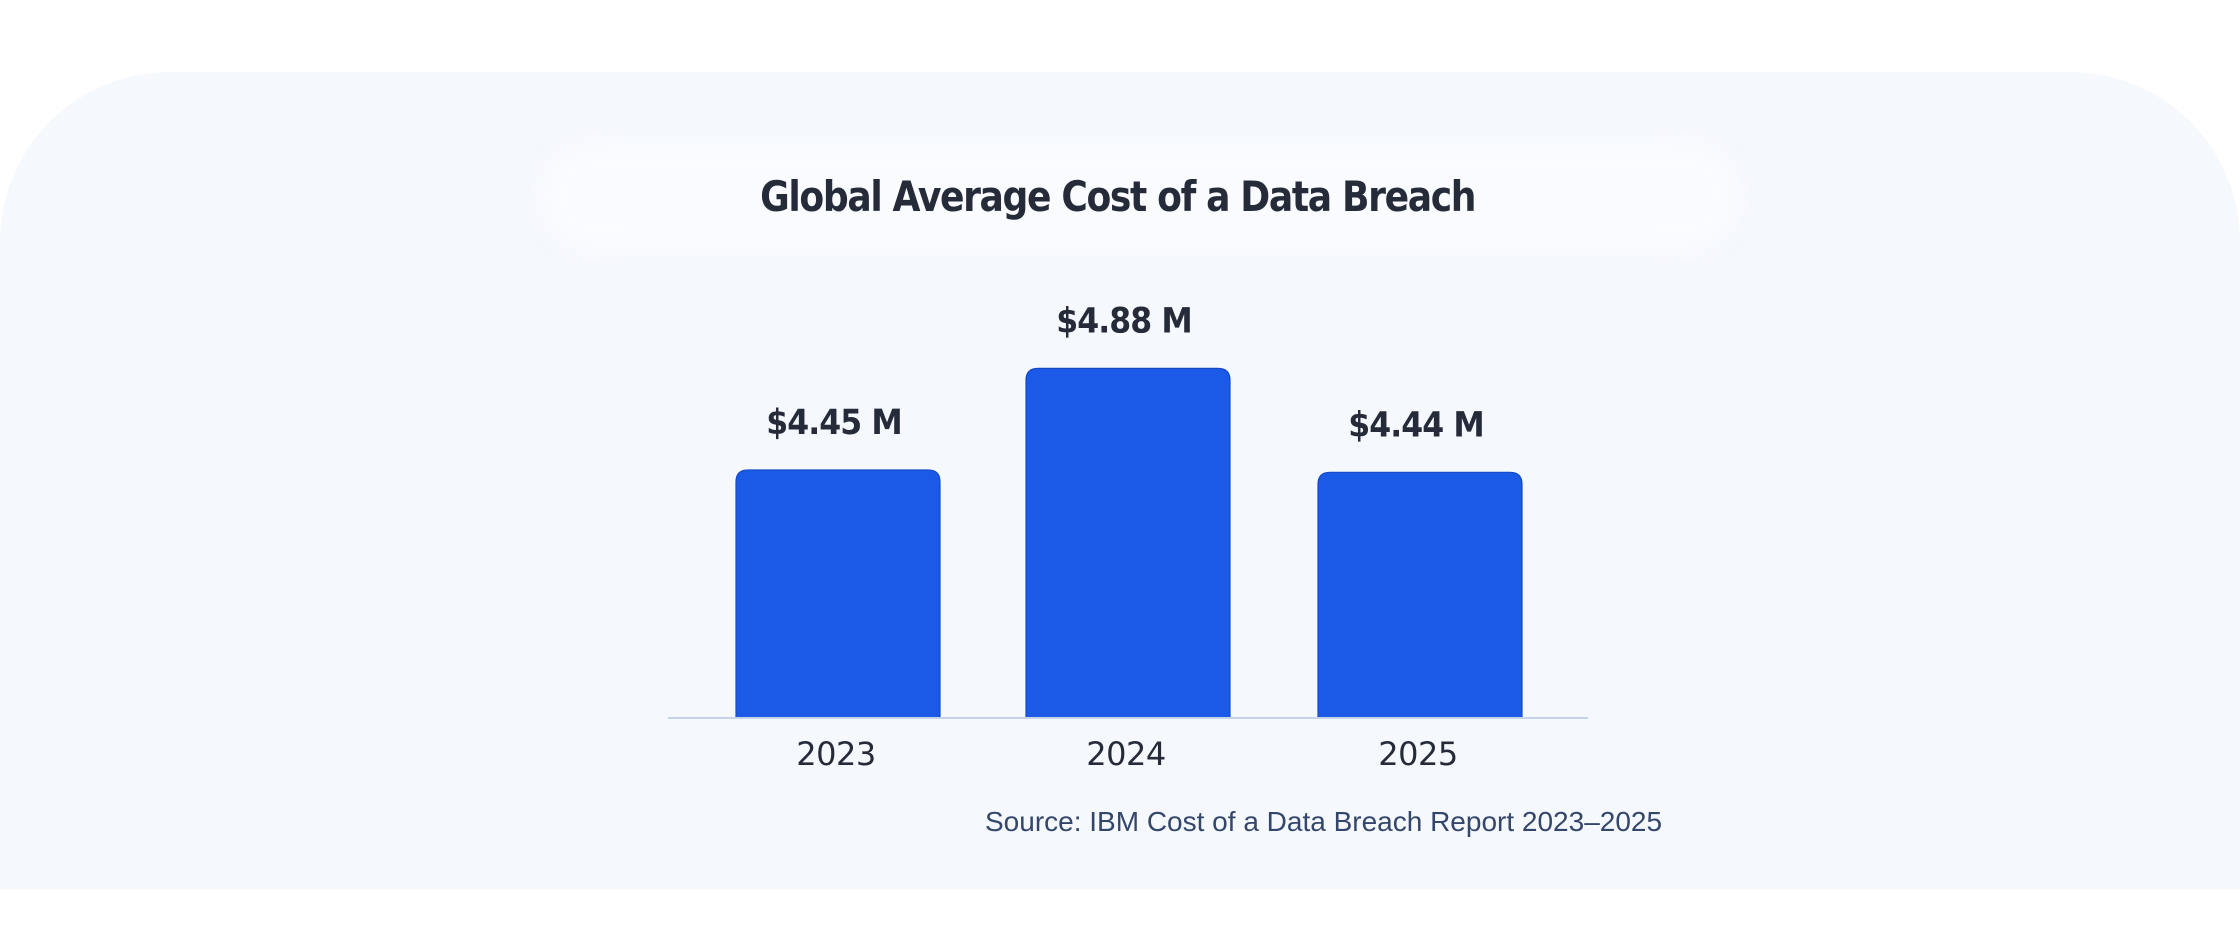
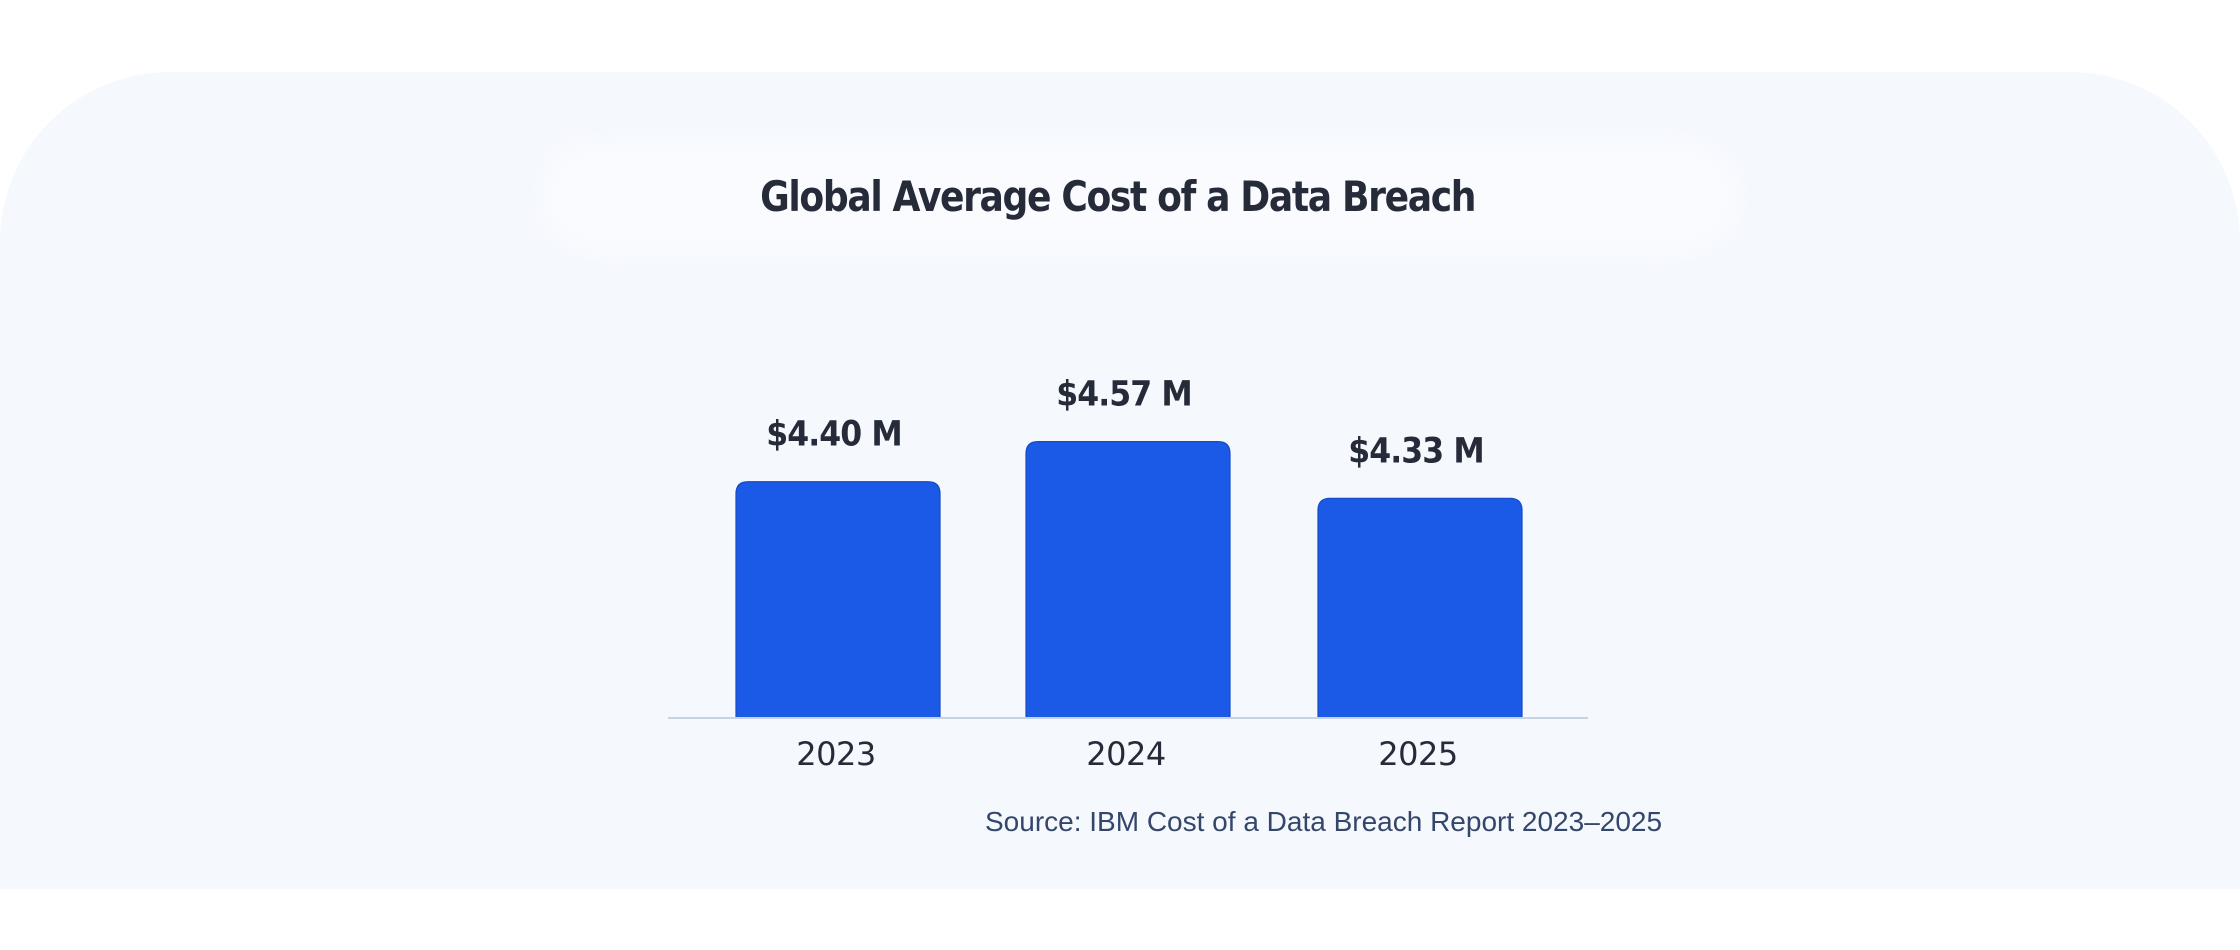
2023: $4.45 -> $4.40
2024: $4.88 -> $4.57
2025: $4.44 -> $4.33
